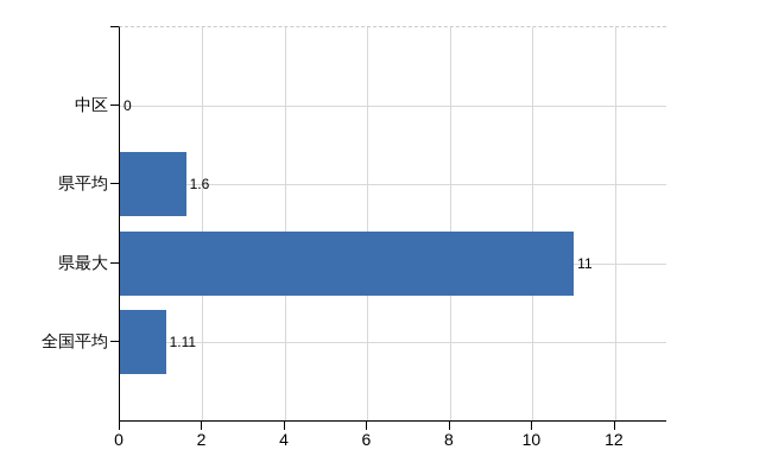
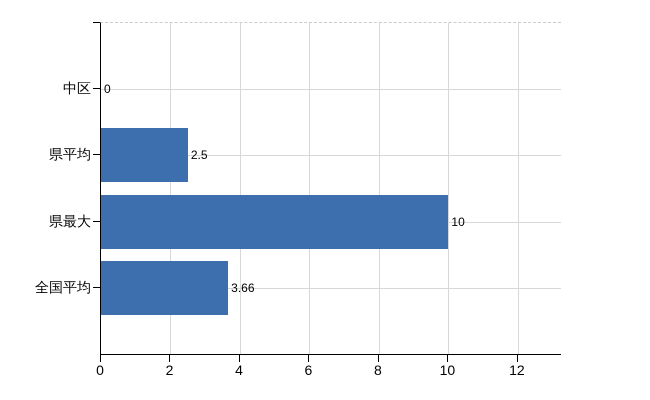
県平均: 1.6 -> 2.5
県最大: 11 -> 10
全国平均: 1.11 -> 3.66
